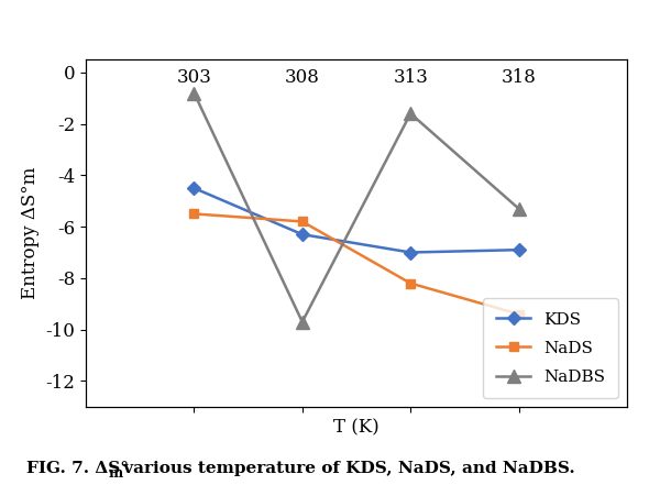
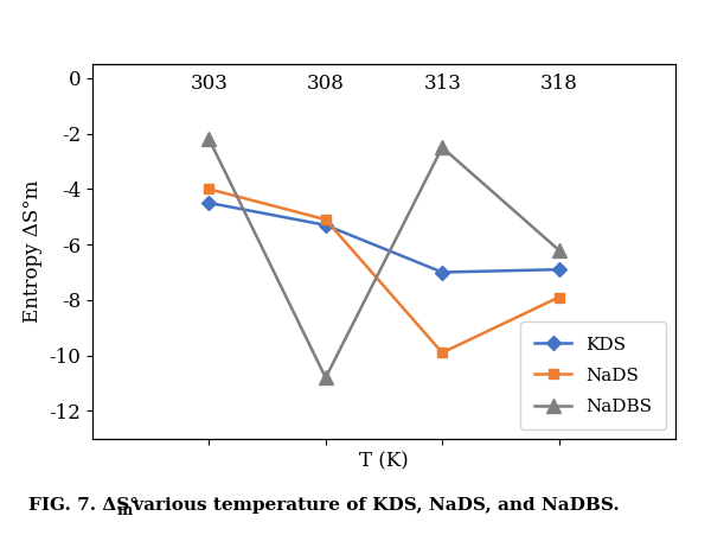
NaDS/303: -5.5 -> -4.0
NaDBS/303: -0.8 -> -2.2
KDS/308: -6.3 -> -5.3
NaDS/308: -5.8 -> -5.1
NaDBS/308: -9.7 -> -10.8
NaDS/313: -8.2 -> -9.9
NaDBS/313: -1.6 -> -2.5
NaDS/318: -9.4 -> -7.9
NaDBS/318: -5.3 -> -6.2
